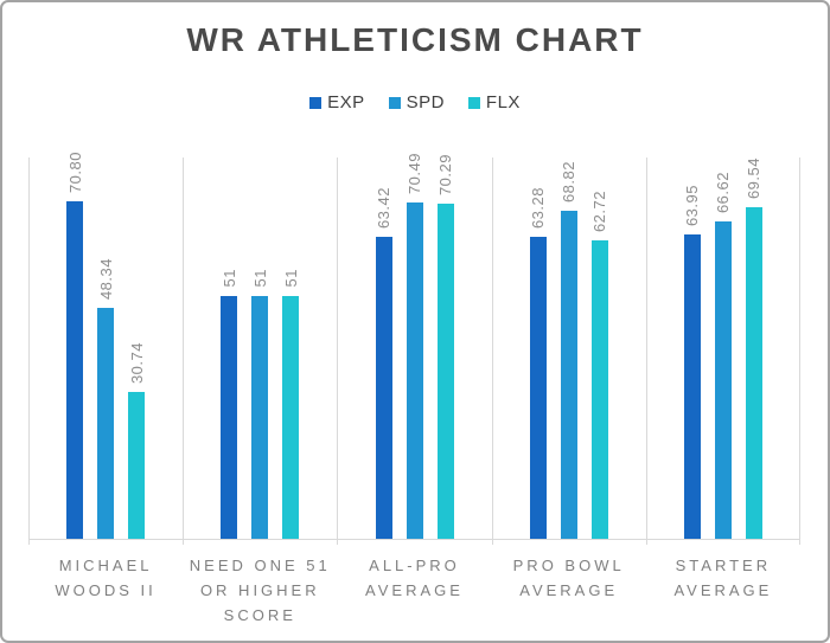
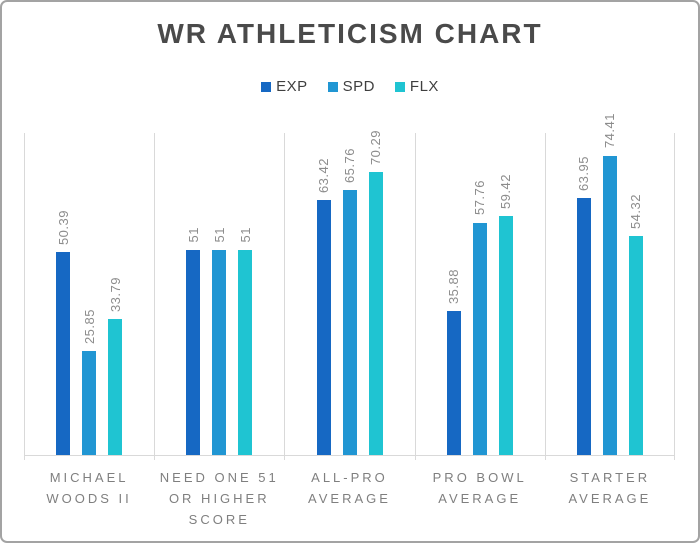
EXP/MICHAEL WOODS II: 70.80 -> 50.39
SPD/MICHAEL WOODS II: 48.34 -> 25.85
FLX/MICHAEL WOODS II: 30.74 -> 33.79
SPD/ALL-PRO AVERAGE: 70.49 -> 65.76
EXP/PRO BOWL AVERAGE: 63.28 -> 35.88
SPD/PRO BOWL AVERAGE: 68.82 -> 57.76
FLX/PRO BOWL AVERAGE: 62.72 -> 59.42
SPD/STARTER AVERAGE: 66.62 -> 74.41
FLX/STARTER AVERAGE: 69.54 -> 54.32
